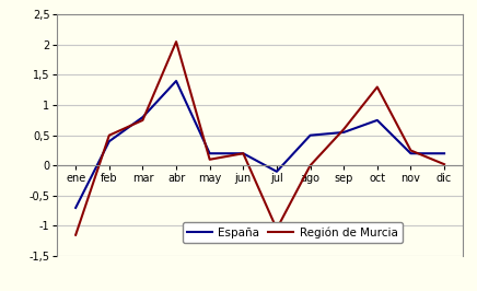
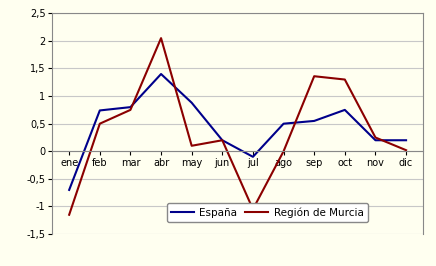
España/feb: 0,40 -> 0,74
España/may: 0,20 -> 0,88
Región de Murcia/sep: 0,60 -> 1,36
